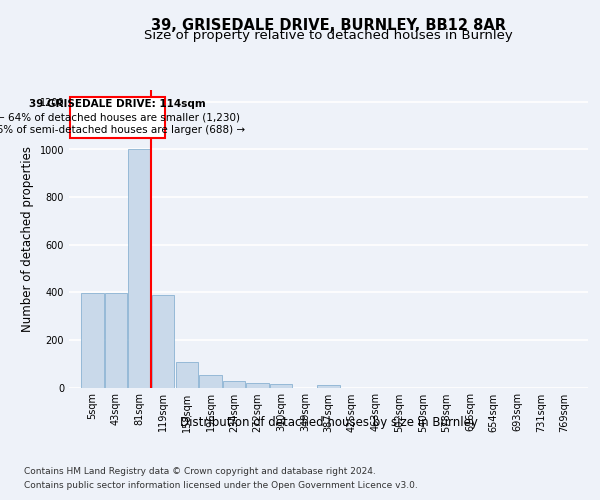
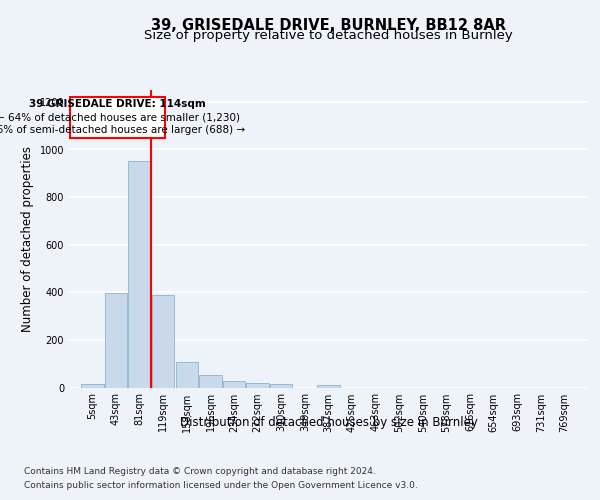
5sqm: 395 -> 14
81sqm: 1000 -> 950
